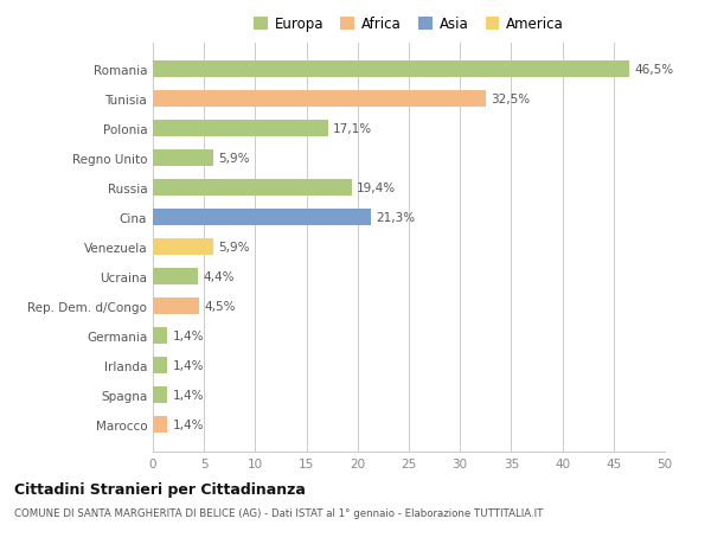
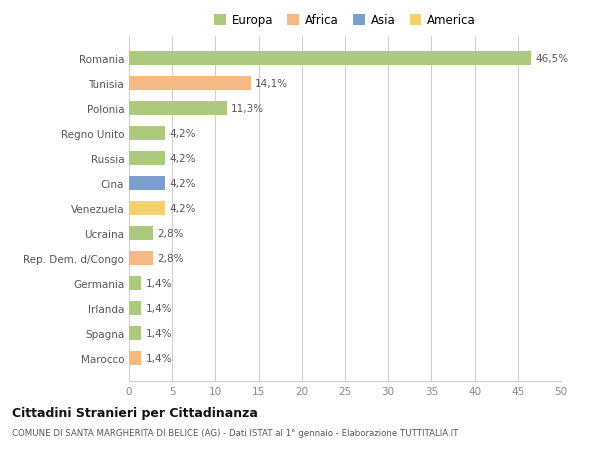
Tunisia: 32,5% -> 14,1%
Polonia: 17,1% -> 11,3%
Regno Unito: 5,9% -> 4,2%
Russia: 19,4% -> 4,2%
Cina: 21,3% -> 4,2%
Venezuela: 5,9% -> 4,2%
Ucraina: 4,4% -> 2,8%
Rep. Dem. d/Congo: 4,5% -> 2,8%
